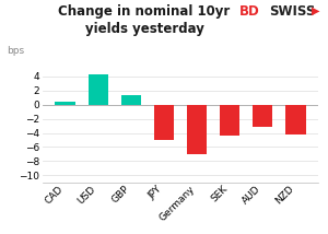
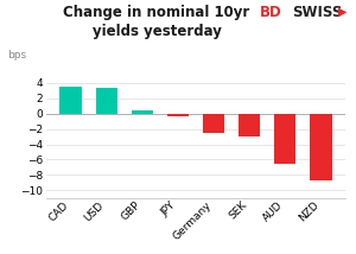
CAD: 0.4 -> 3.5
USD: 4.2 -> 3.3
GBP: 1.4 -> 0.4
JPY: -5.0 -> -0.3
Germany: -7.0 -> -2.5
SEK: -4.4 -> -3.0
AUD: -3.2 -> -6.5
NZD: -4.2 -> -8.7
